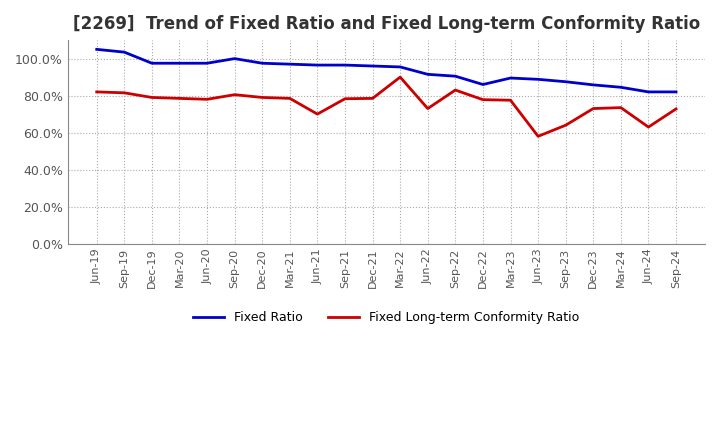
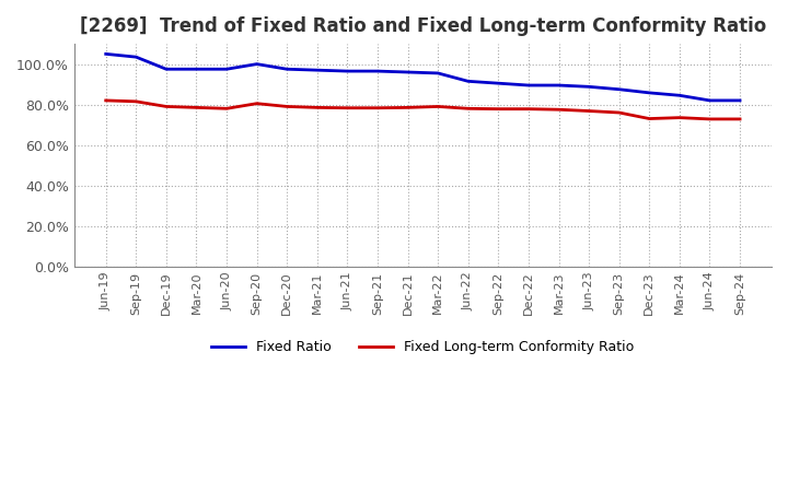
Fixed Long-term Conformity Ratio/Jun-21: 70% -> 78%
Fixed Long-term Conformity Ratio/Mar-22: 90% -> 79%
Fixed Long-term Conformity Ratio/Jun-22: 73% -> 78%
Fixed Long-term Conformity Ratio/Sep-22: 83% -> 78%
Fixed Ratio/Dec-22: 86% -> 90%
Fixed Long-term Conformity Ratio/Jun-23: 58% -> 77%
Fixed Long-term Conformity Ratio/Sep-23: 64% -> 76%
Fixed Long-term Conformity Ratio/Jun-24: 63% -> 73%
